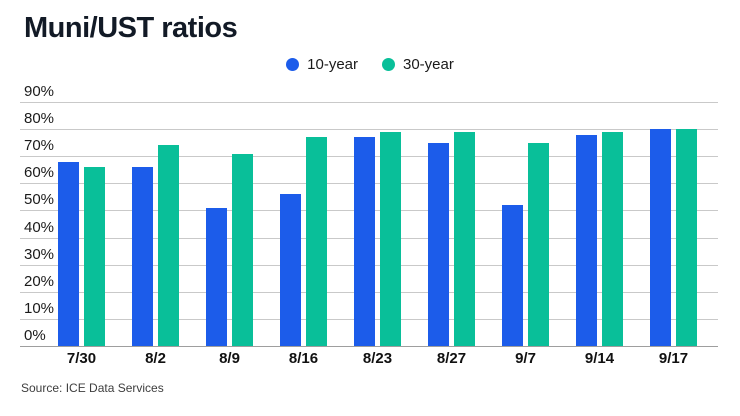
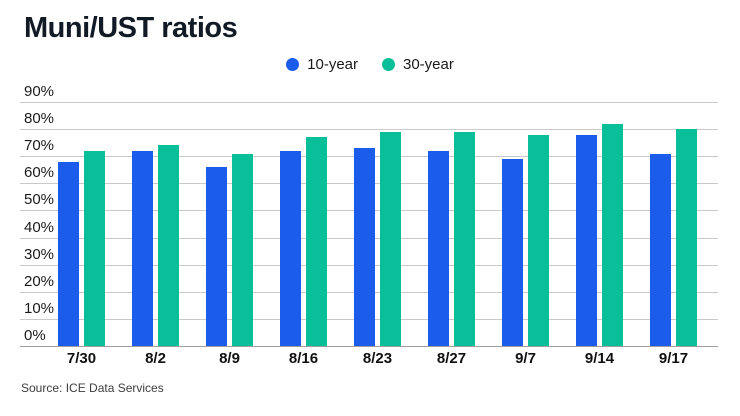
30-year/7/30: 66% -> 72%
10-year/8/2: 66% -> 72%
10-year/8/9: 51% -> 66%
10-year/8/16: 56% -> 72%
10-year/8/23: 77% -> 73%
10-year/8/27: 75% -> 72%
10-year/9/7: 52% -> 69%
30-year/9/7: 75% -> 78%
30-year/9/14: 79% -> 82%
10-year/9/17: 80% -> 71%
